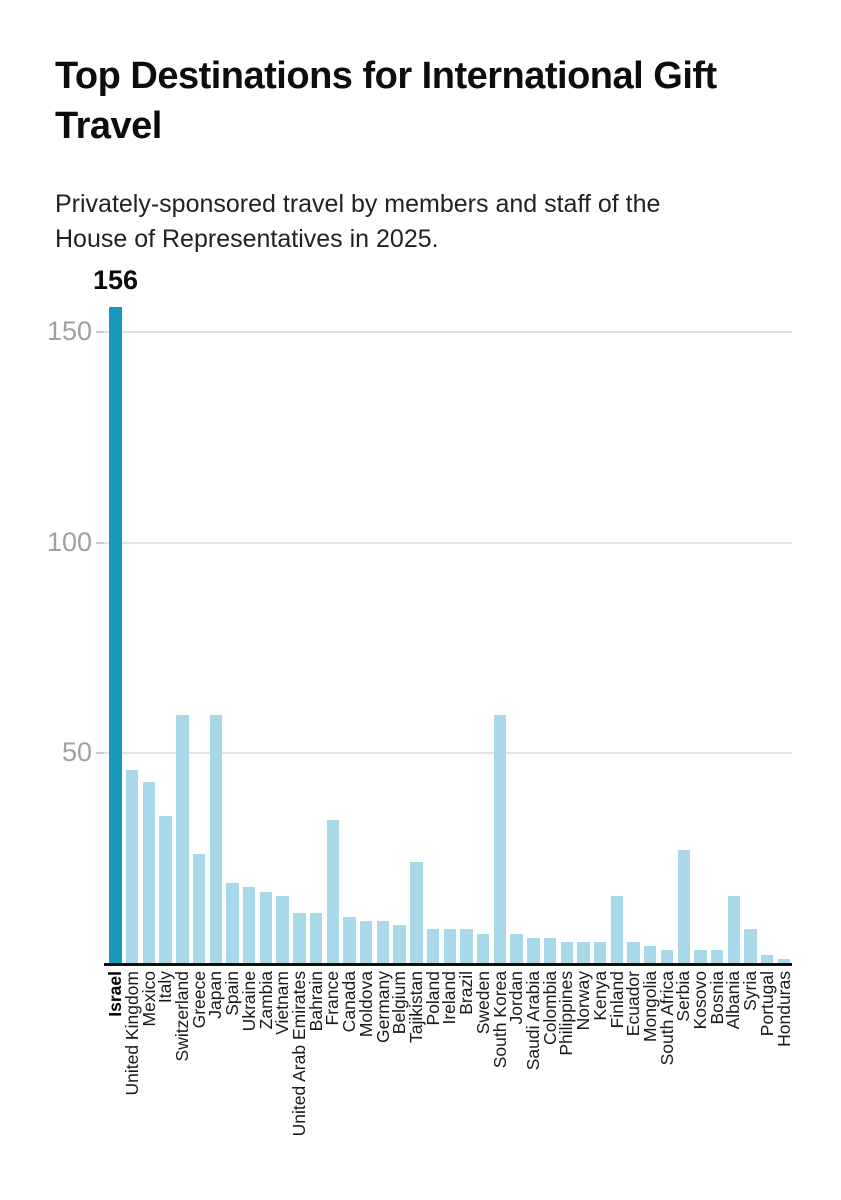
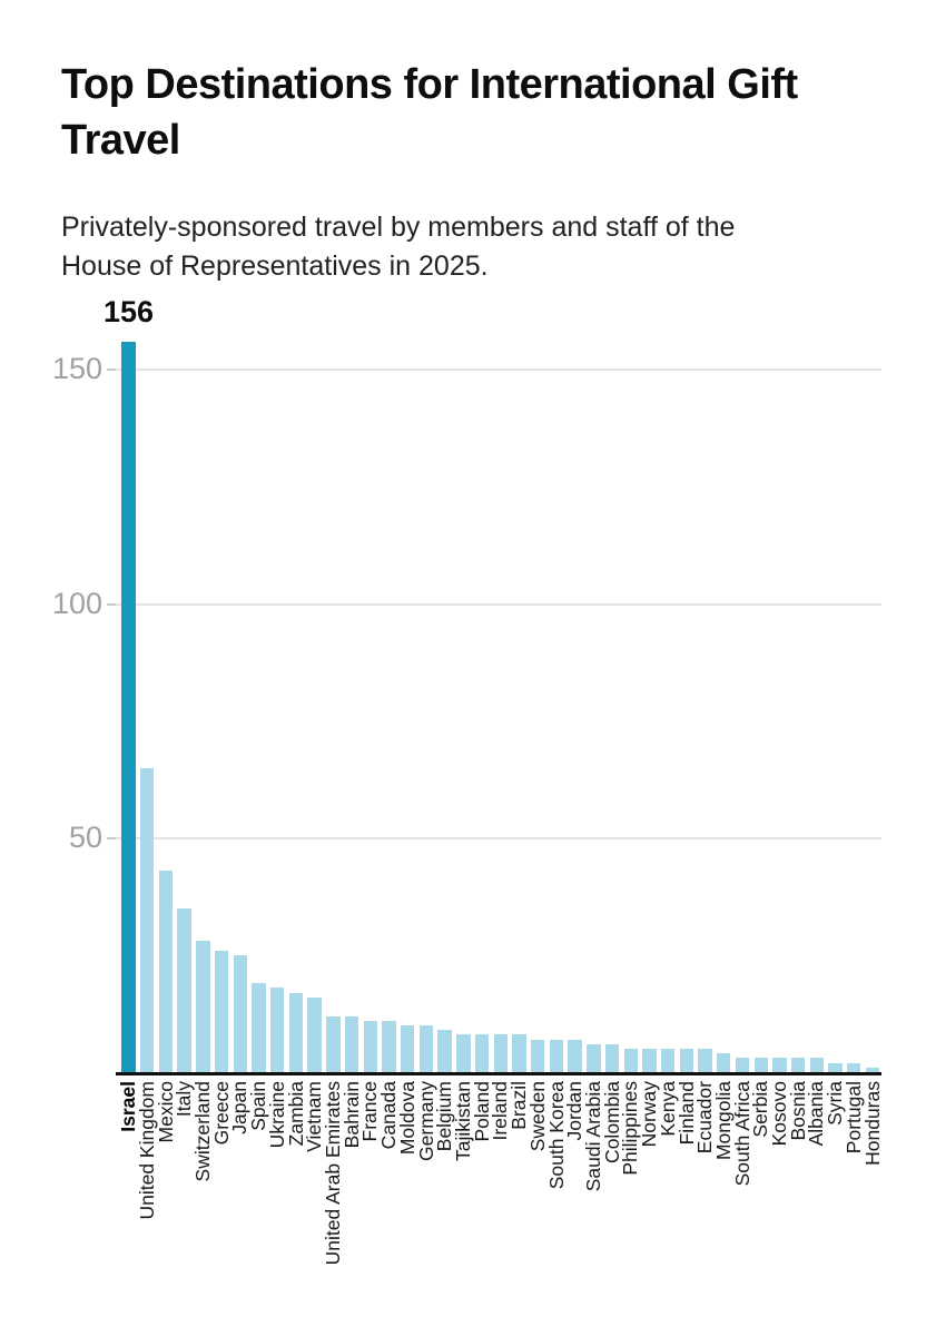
United Kingdom: 46 -> 65
Switzerland: 59 -> 28
Japan: 59 -> 25
France: 34 -> 11
Tajikistan: 24 -> 8
South Korea: 59 -> 7
Finland: 16 -> 5
Serbia: 27 -> 3
Albania: 16 -> 3
Syria: 8 -> 2
